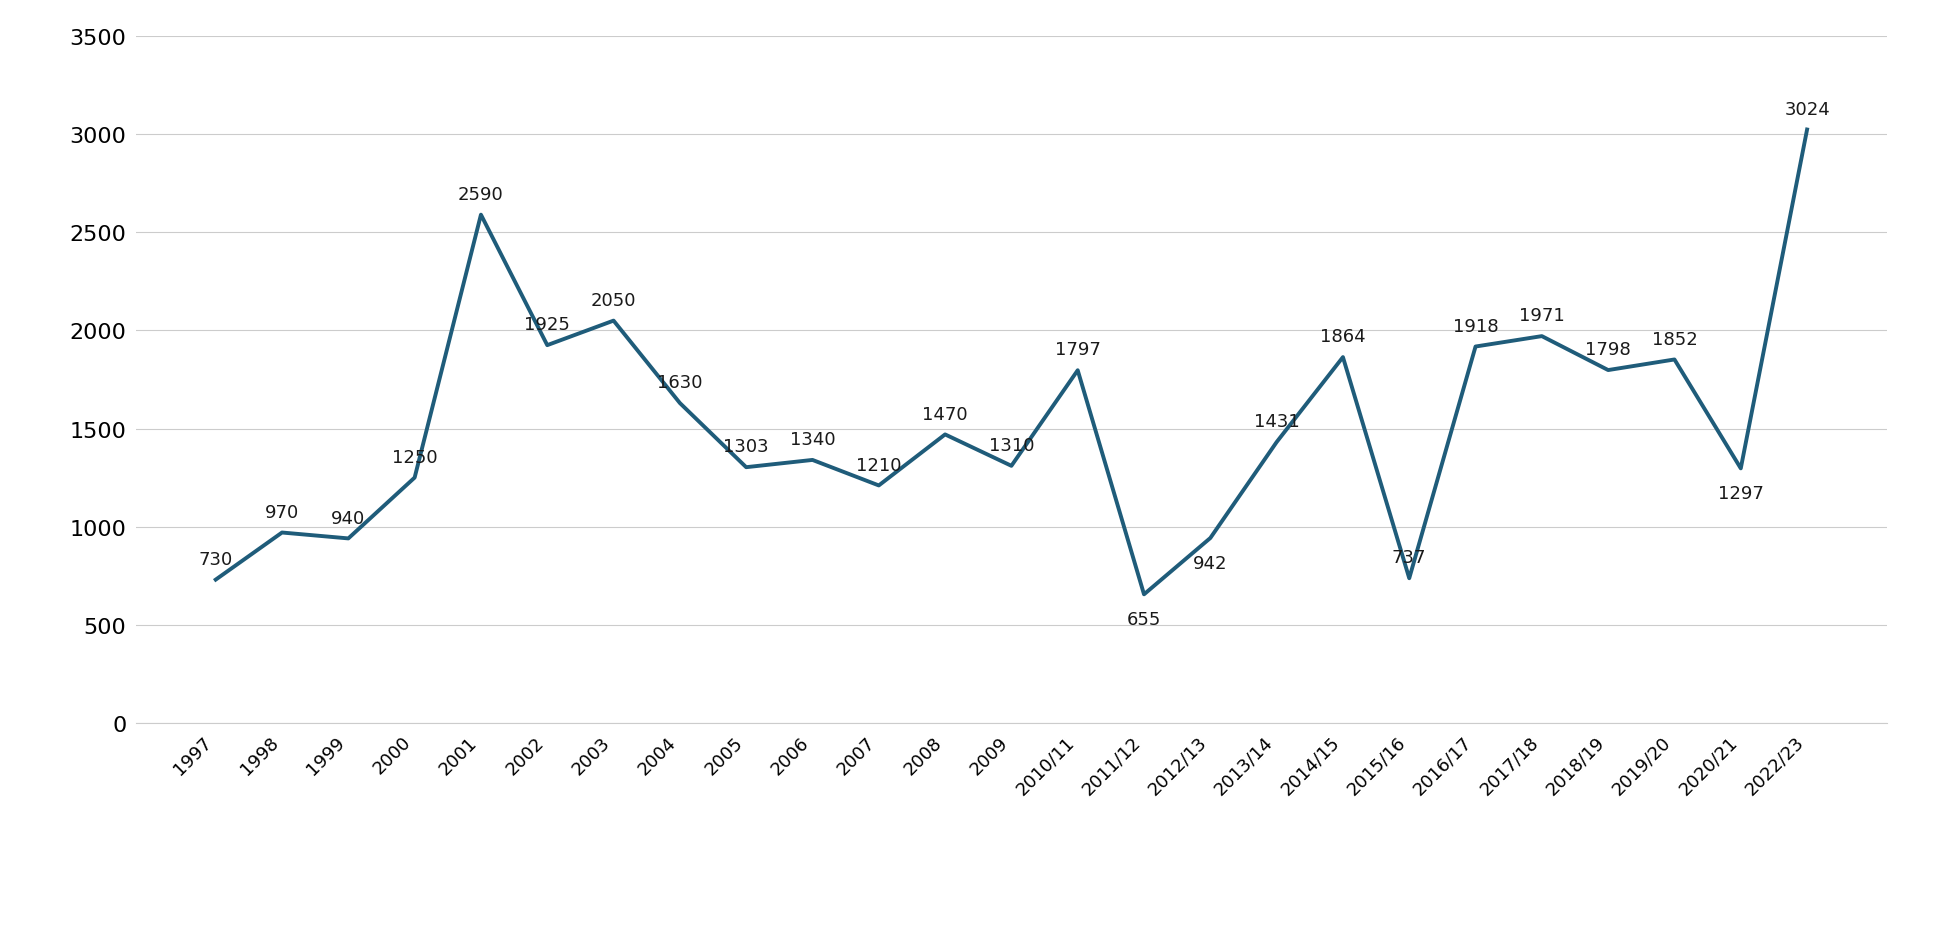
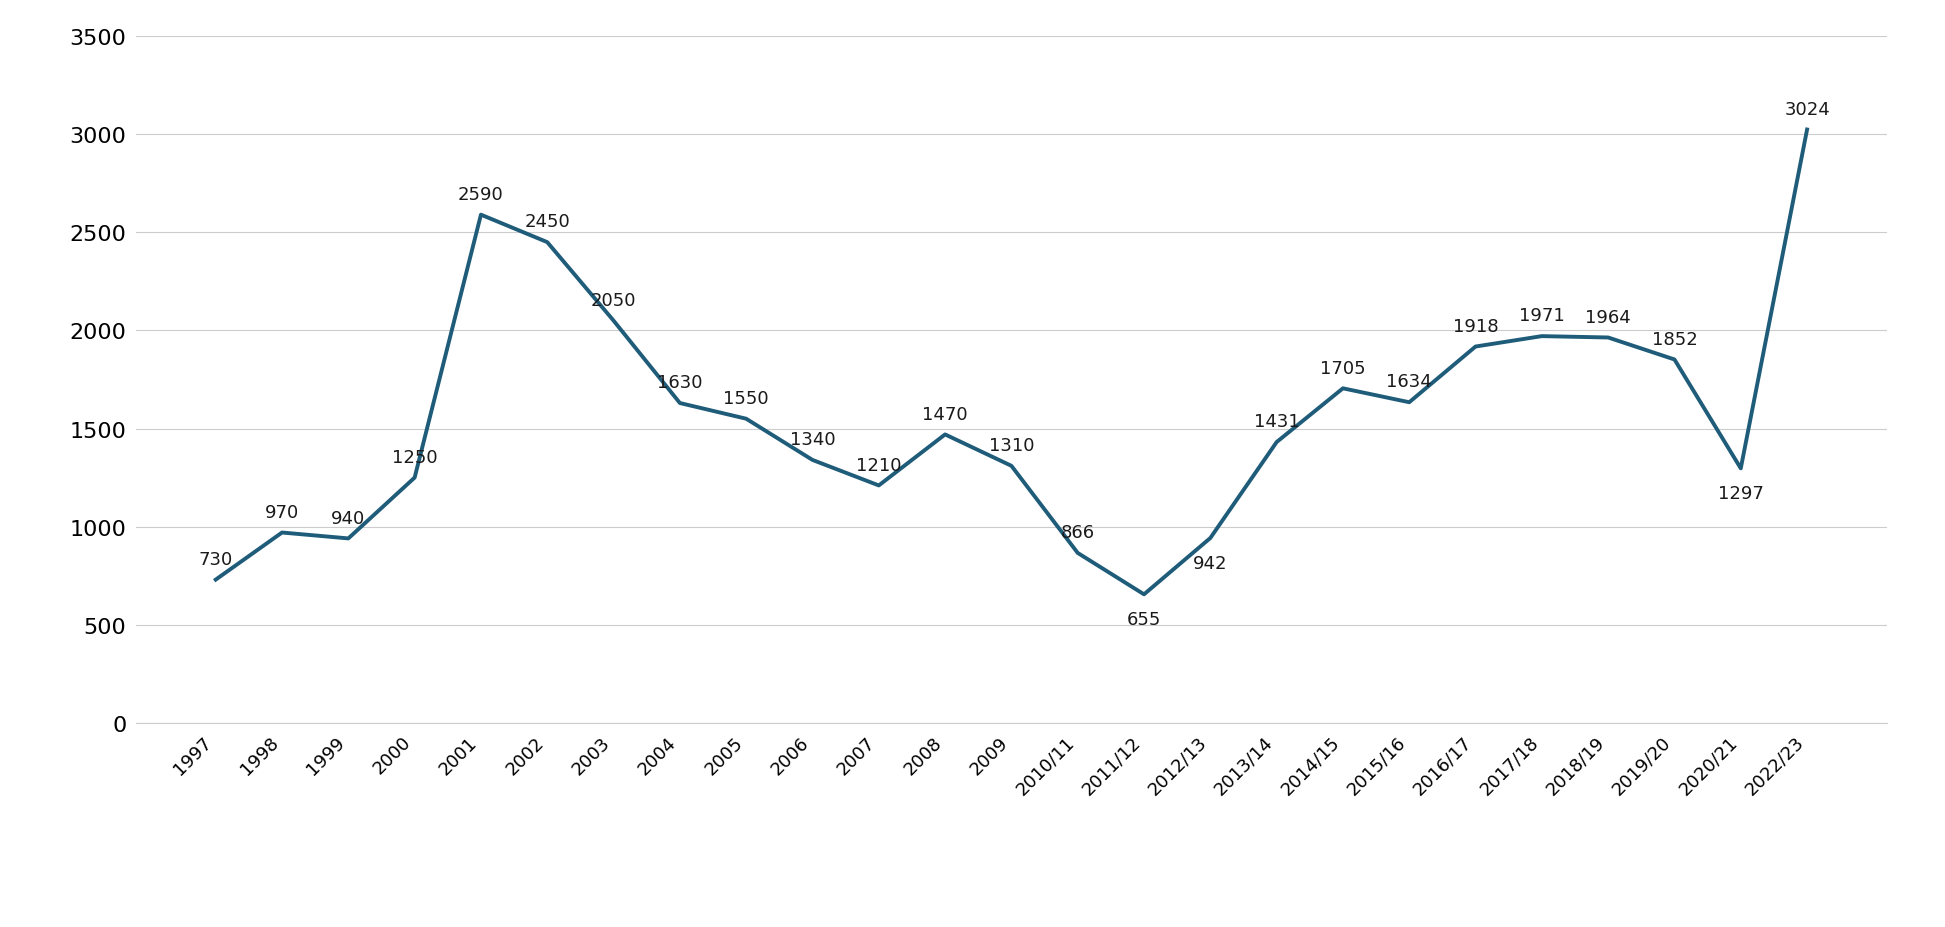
2002: 1925 -> 2450
2005: 1303 -> 1550
2010/11: 1797 -> 866
2014/15: 1864 -> 1705
2015/16: 737 -> 1634
2018/19: 1798 -> 1964
